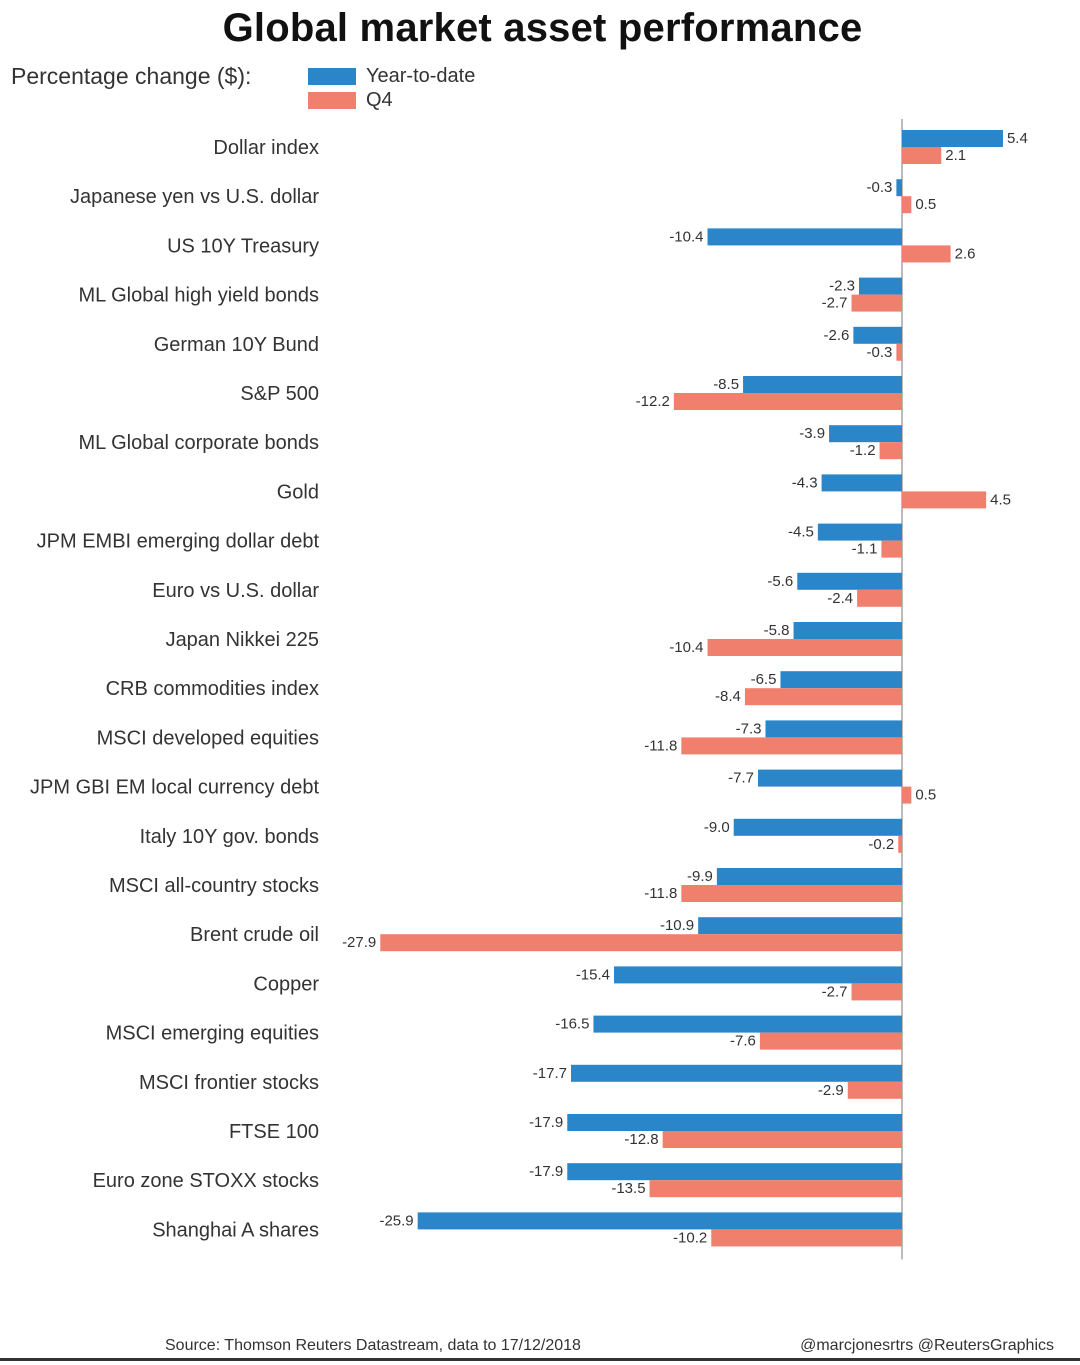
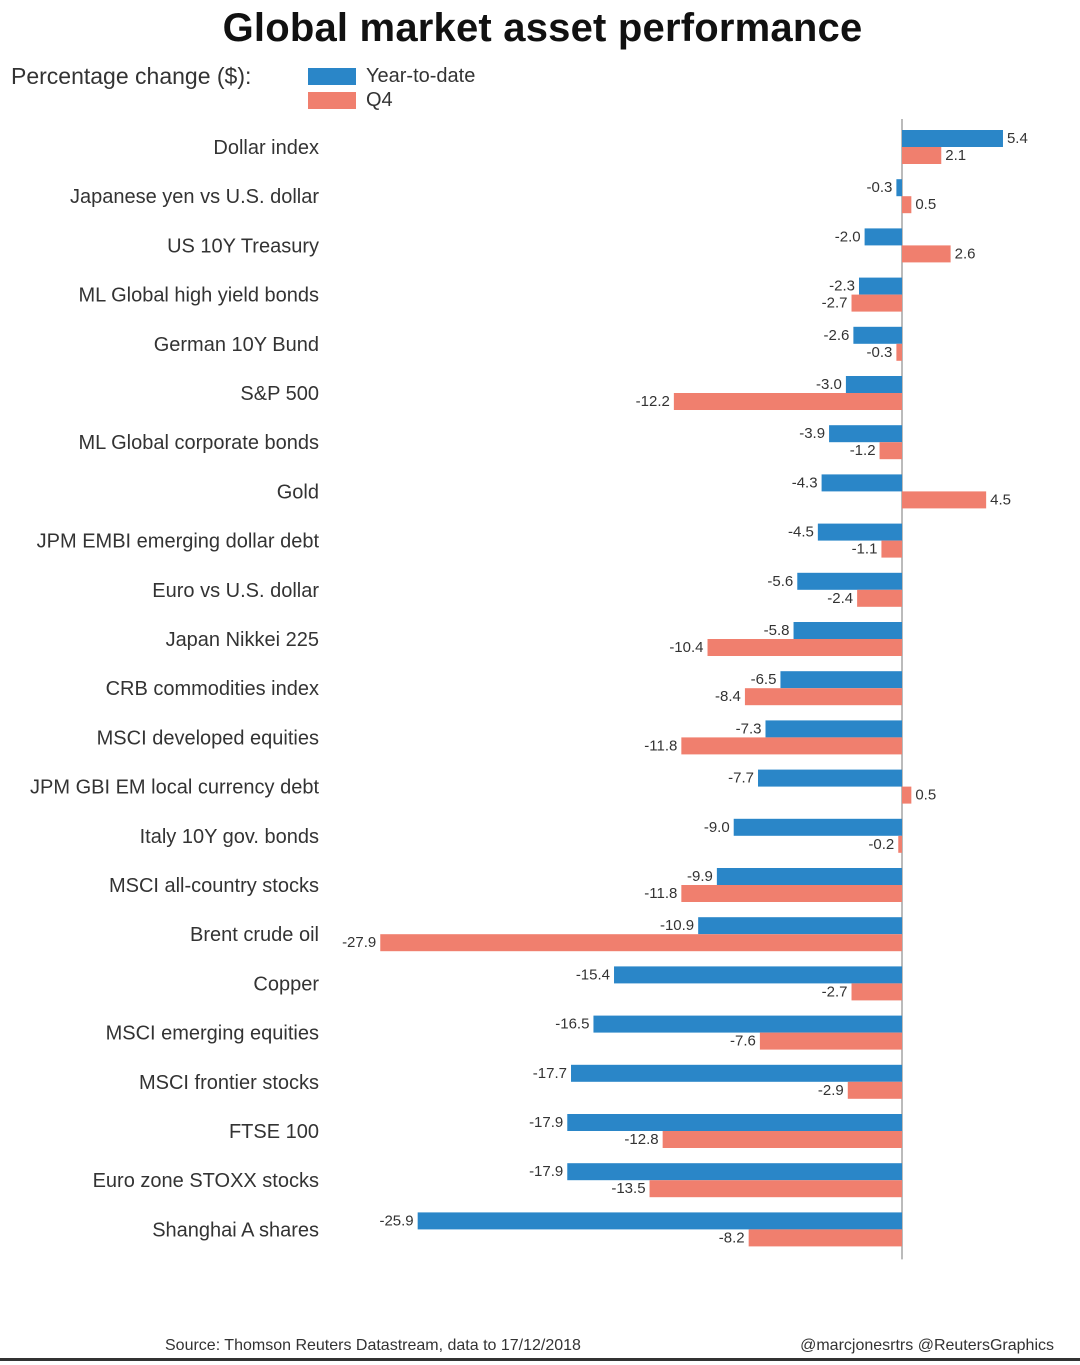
Year-to-date/US 10Y Treasury: -10.4 -> -2.0
Year-to-date/S&P 500: -8.5 -> -3.0
Q4/Shanghai A shares: -10.2 -> -8.2
